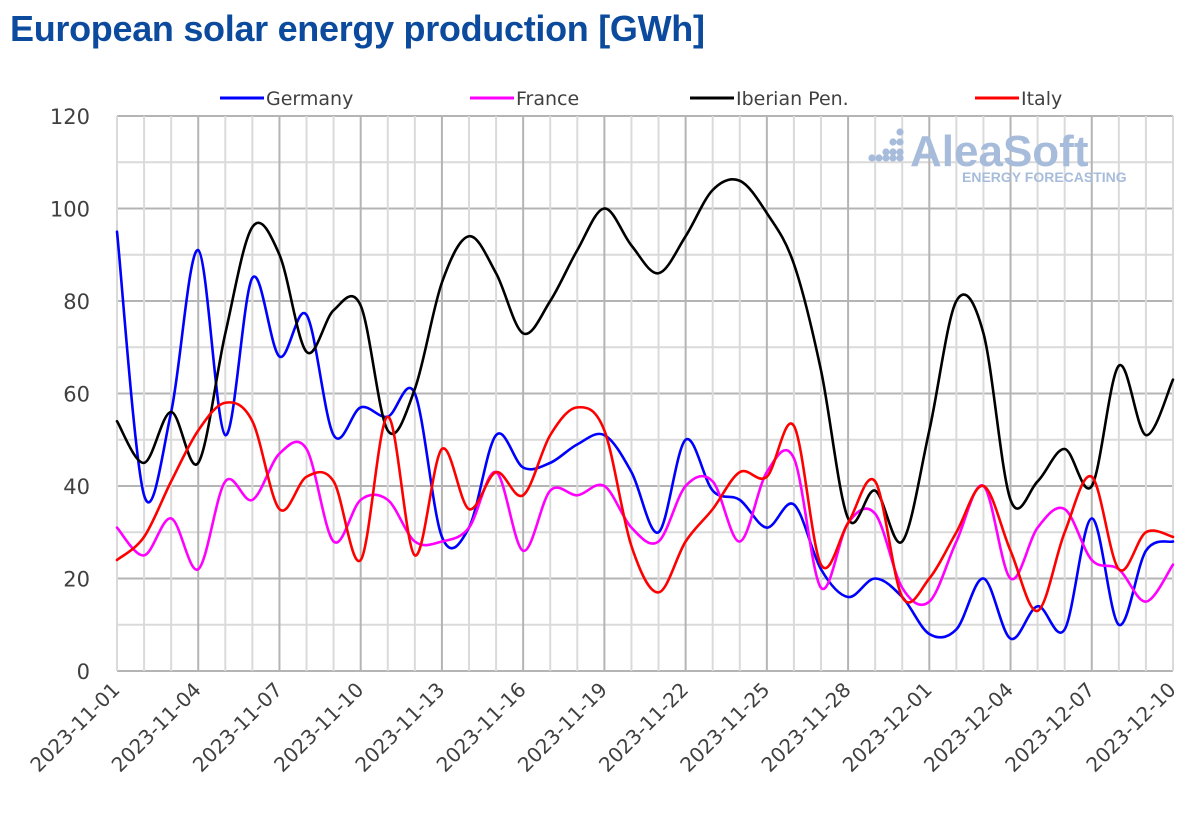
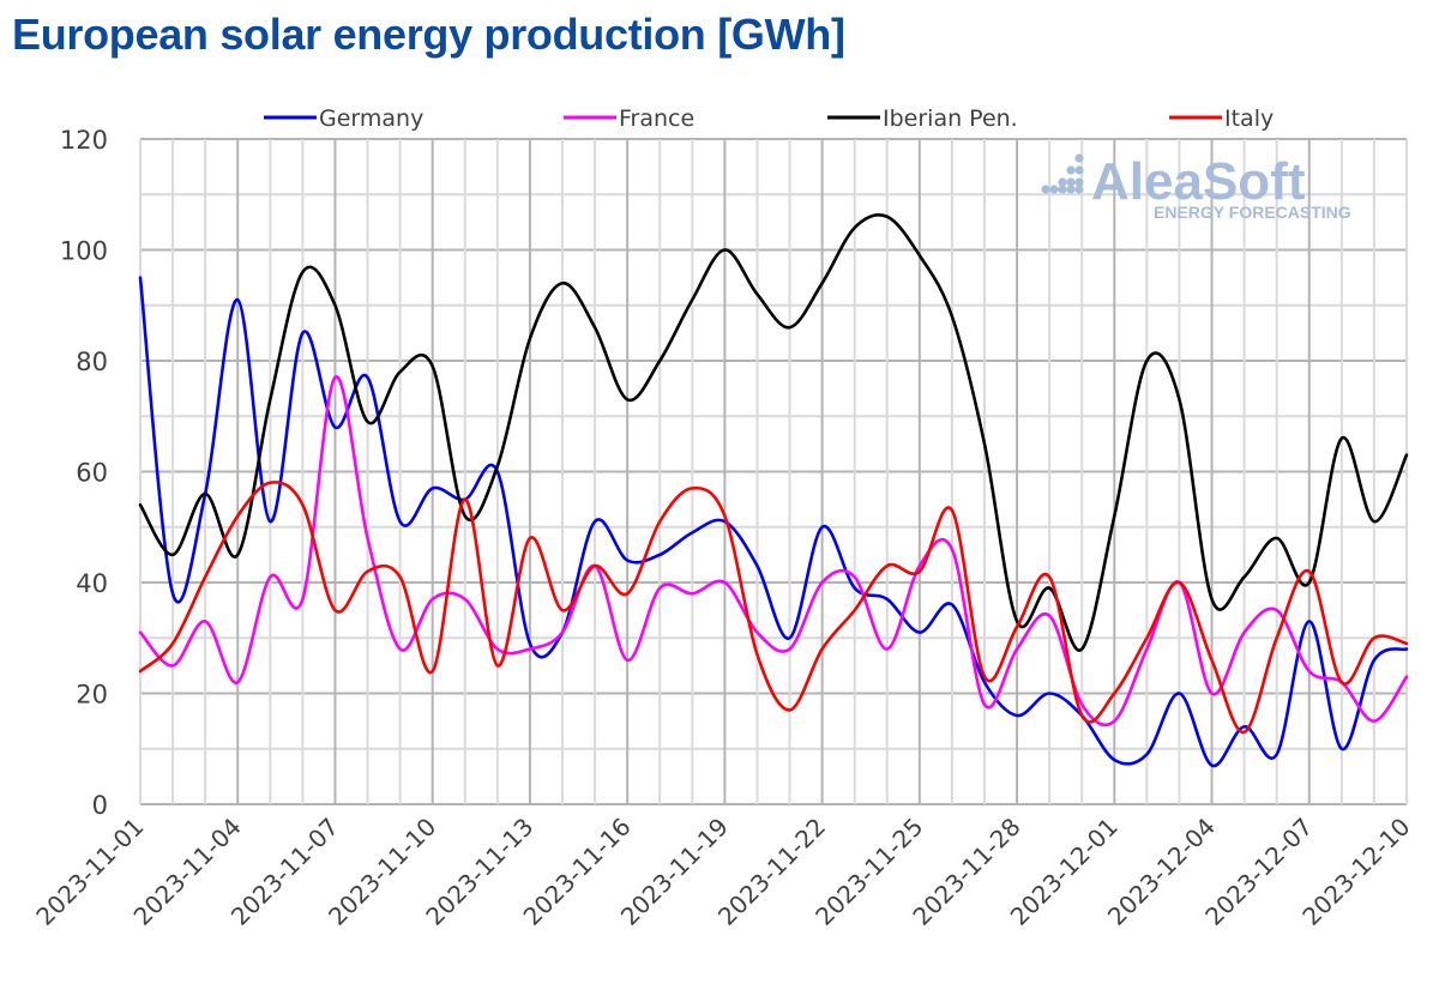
France/2023-11-07: 47 -> 77
France/2023-11-28: 32 -> 28
